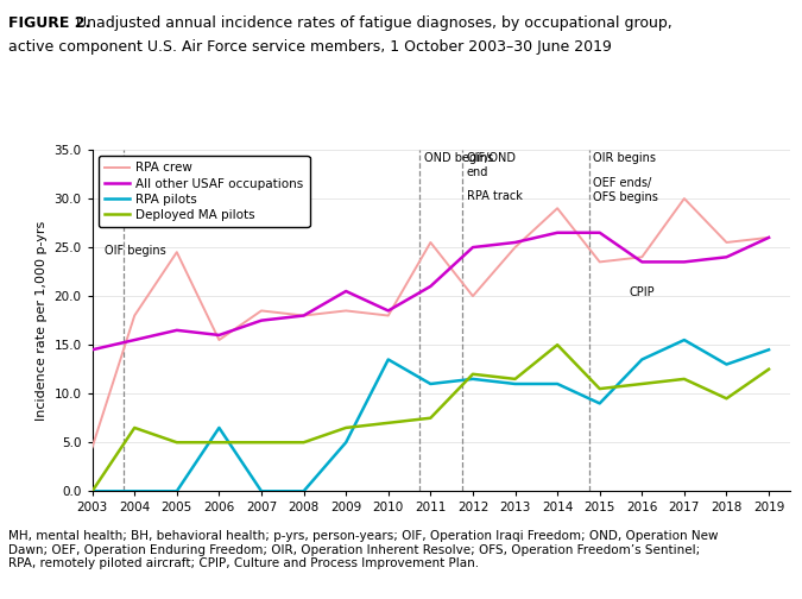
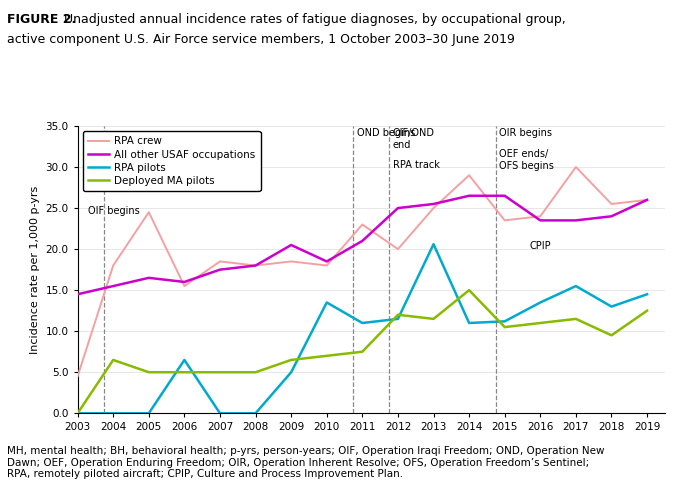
RPA crew/2011: 25.5 -> 23.0
RPA pilots/2013: 11.0 -> 20.6
RPA pilots/2015: 9.0 -> 11.2
